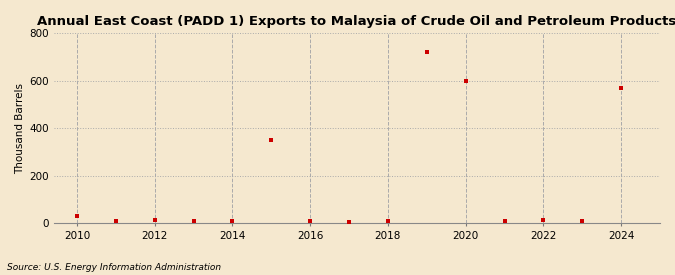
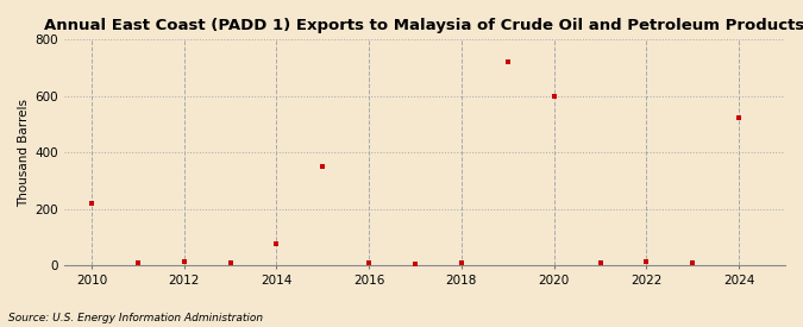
2010: 30 -> 220
2014: 8 -> 75
2024: 570 -> 525
